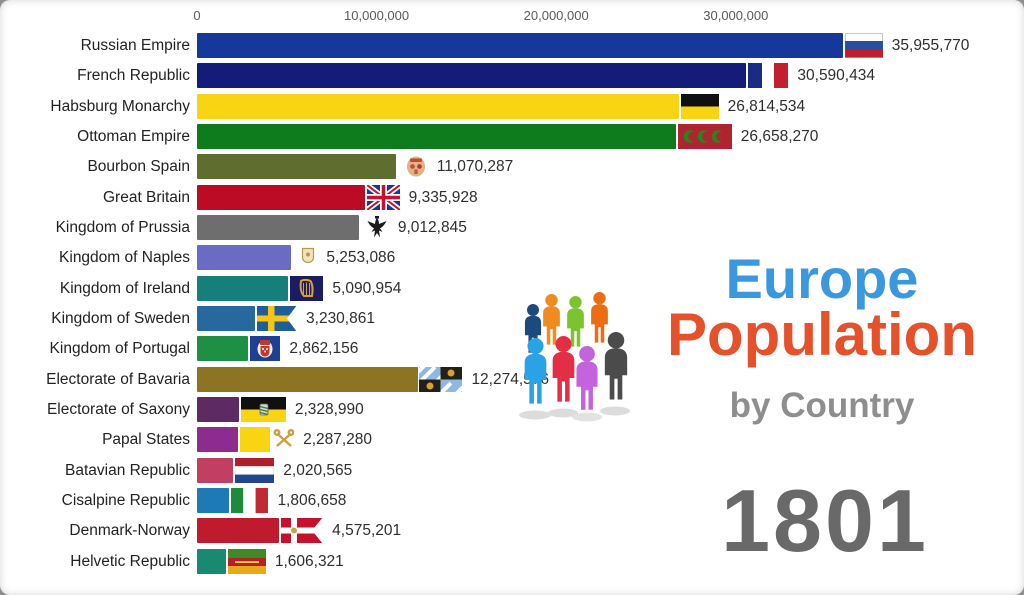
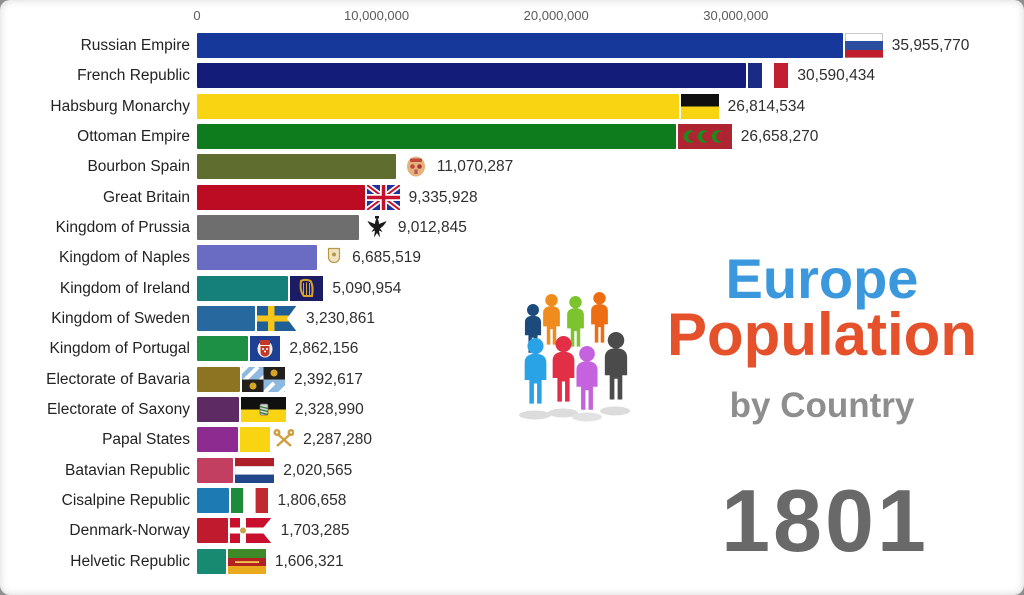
Kingdom of Naples: 5,253,086 -> 6,685,519
Electorate of Bavaria: 12,274,576 -> 2,392,617
Denmark-Norway: 4,575,201 -> 1,703,285
